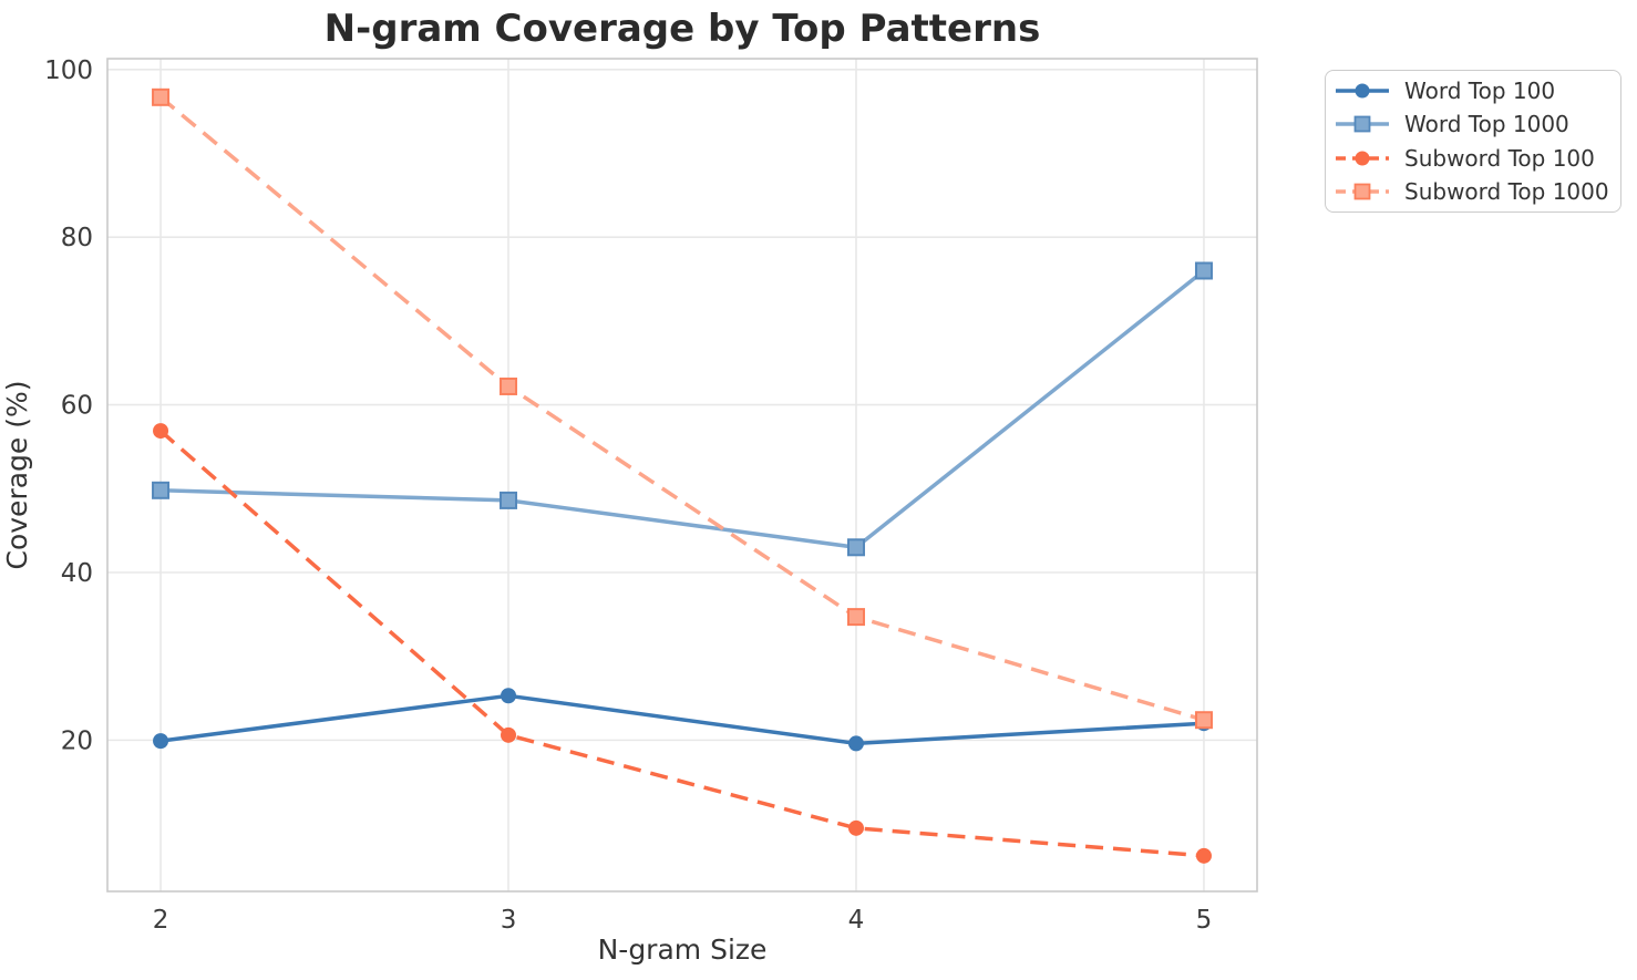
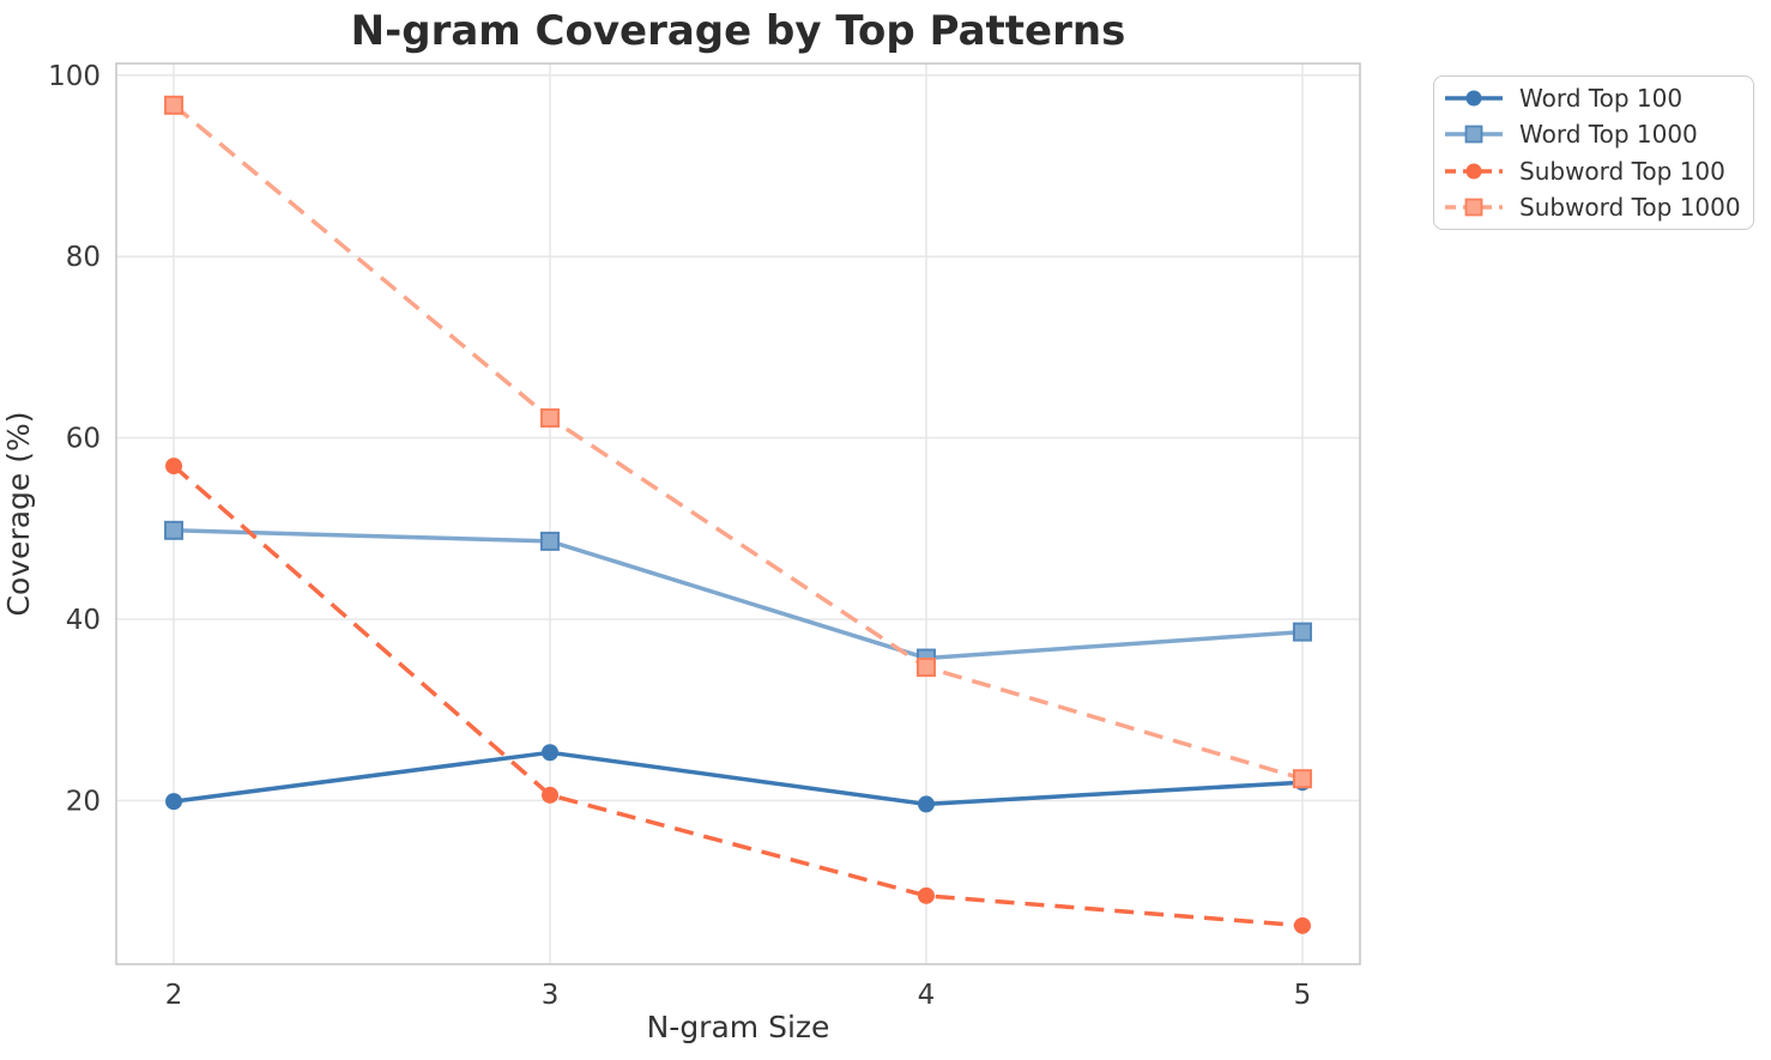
Word Top 1000/4: 43 -> 36
Word Top 1000/5: 76 -> 39
